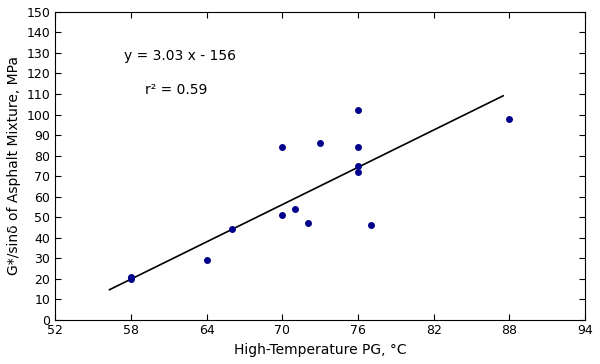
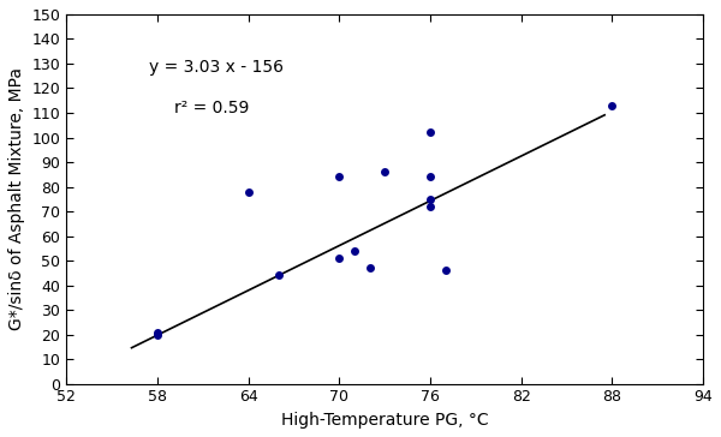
64: 29 -> 78
88: 98 -> 113
